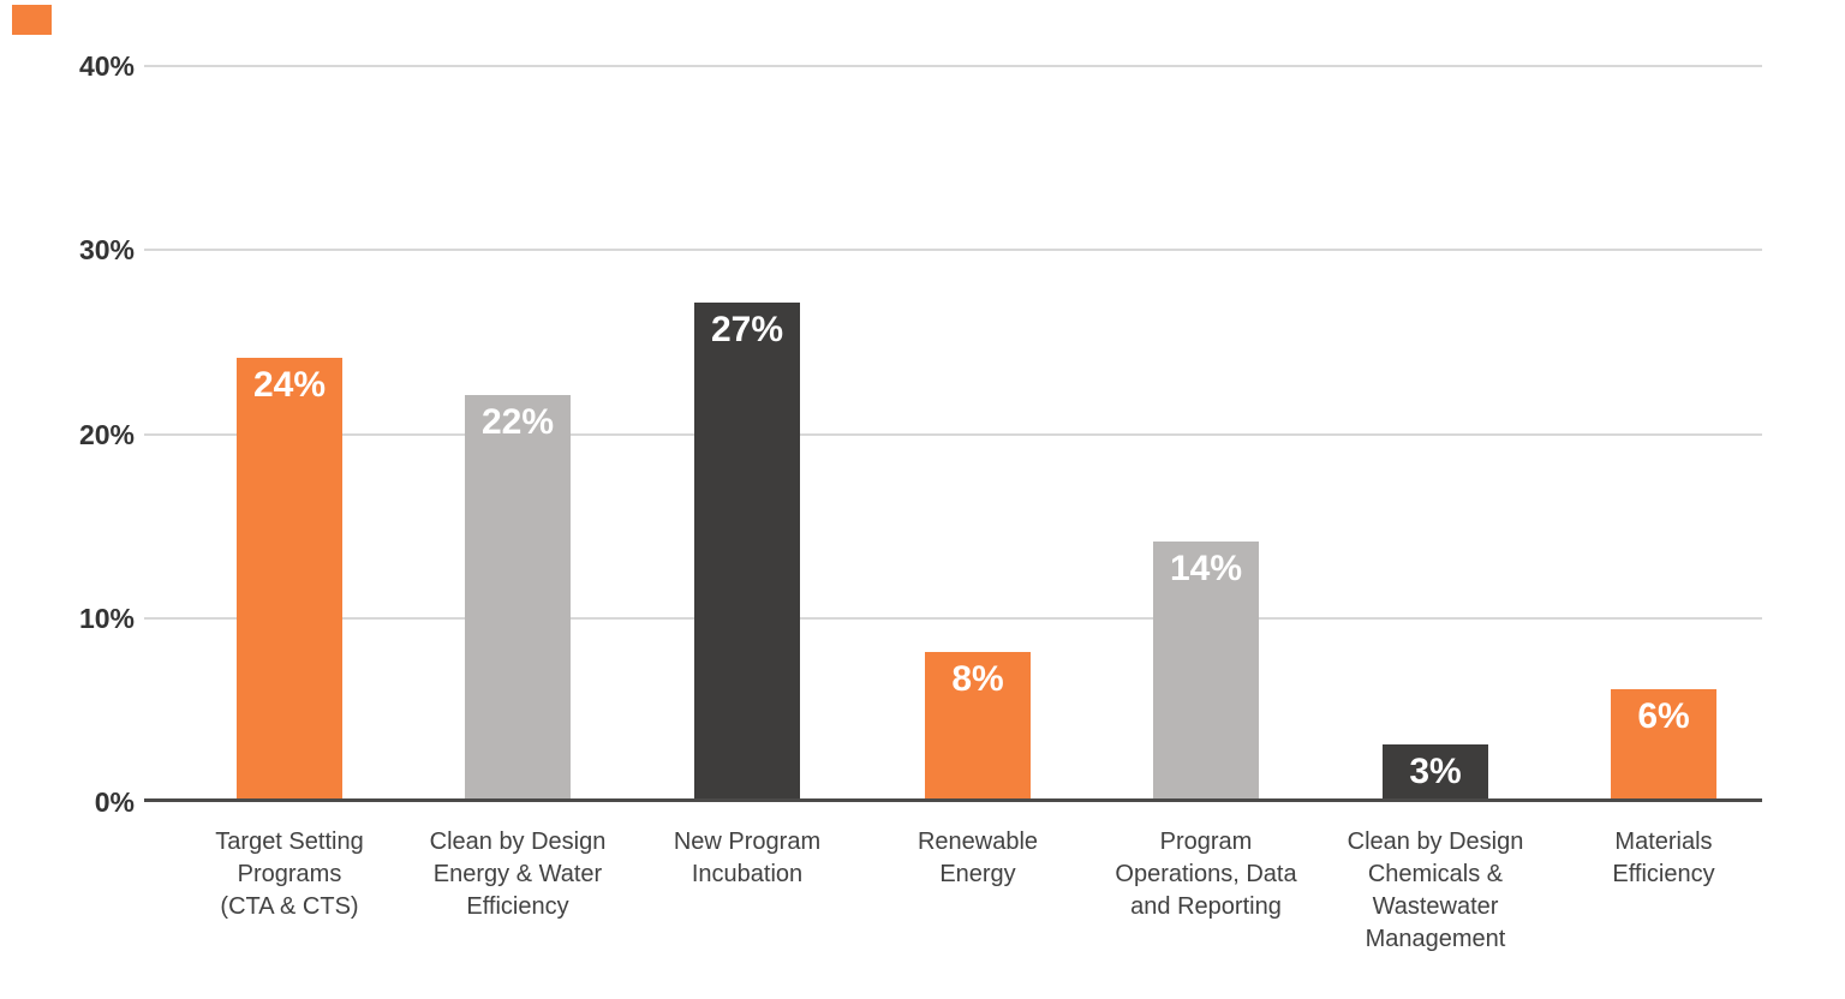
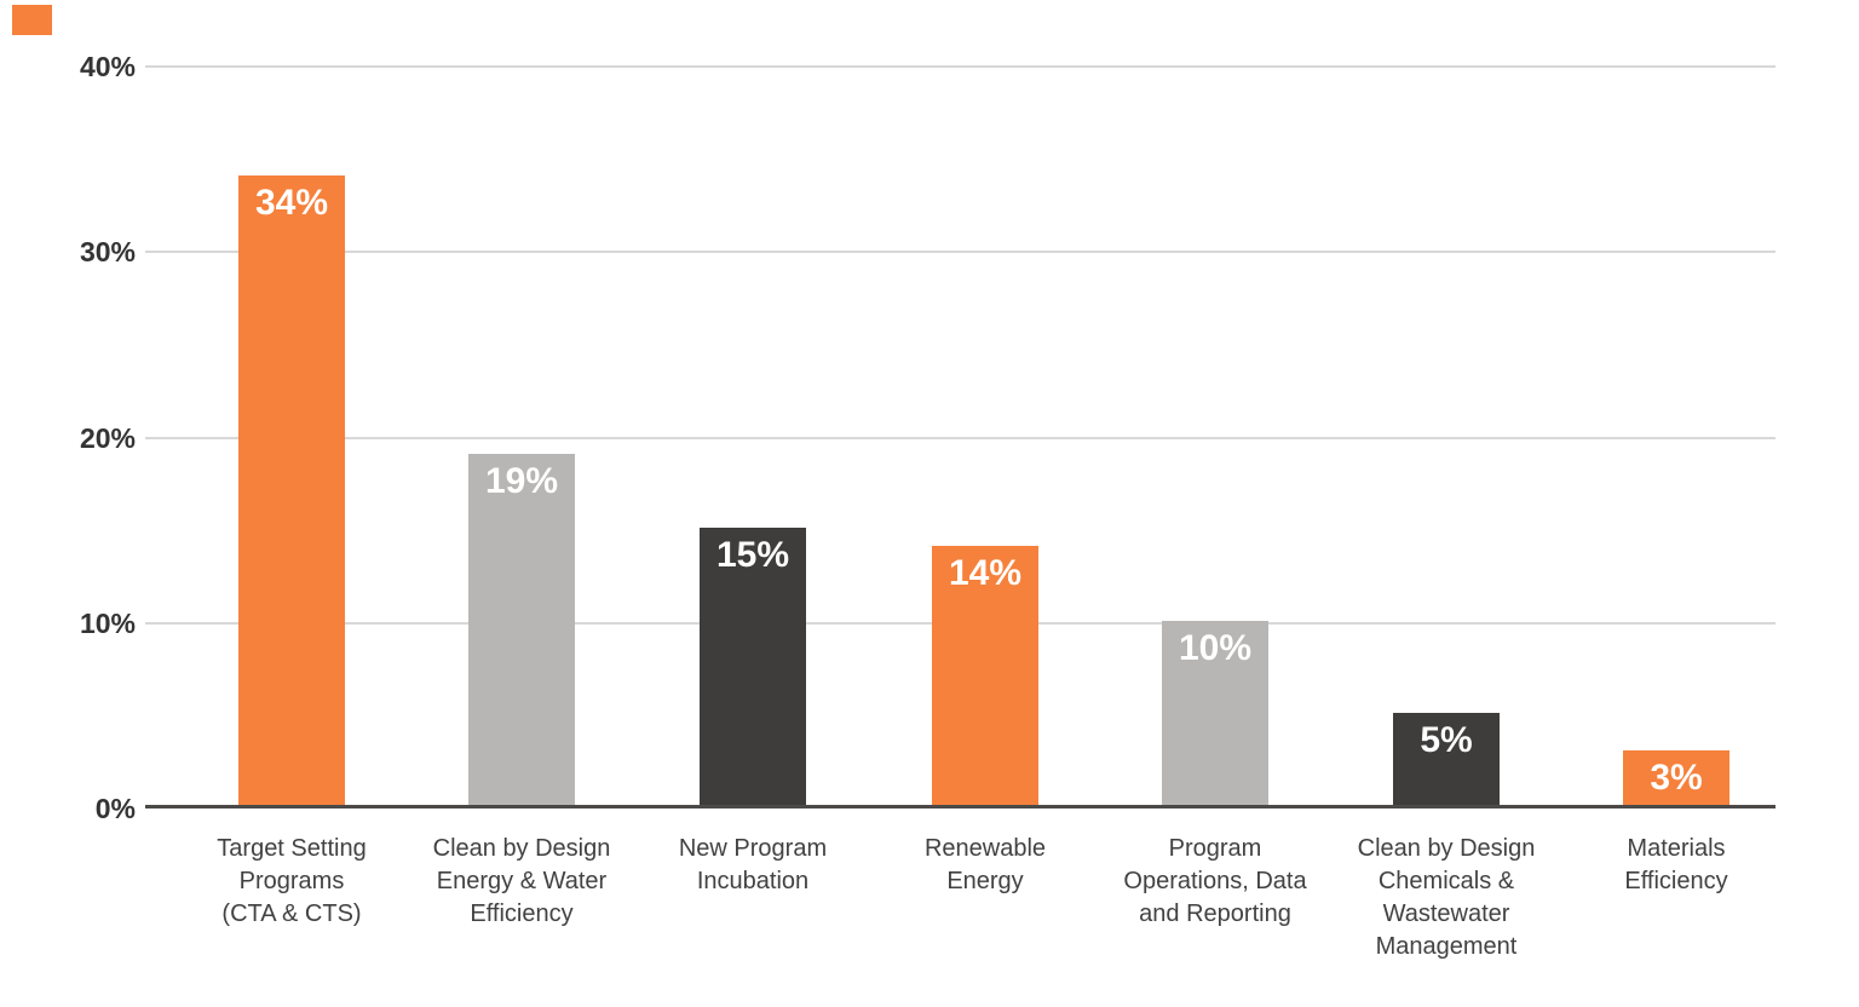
Target Setting Programs (CTA & CTS): 24% -> 34%
Clean by Design Energy & Water Efficiency: 22% -> 19%
New Program Incubation: 27% -> 15%
Renewable Energy: 8% -> 14%
Program Operations, Data and Reporting: 14% -> 10%
Clean by Design Chemicals & Wastewater Management: 3% -> 5%
Materials Efficiency: 6% -> 3%
